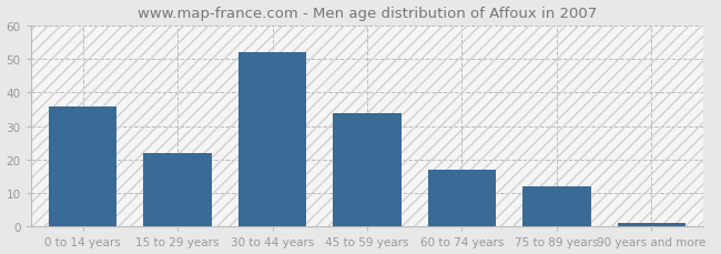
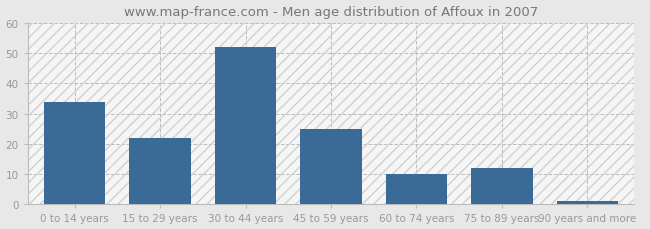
0 to 14 years: 36 -> 34
45 to 59 years: 34 -> 25
60 to 74 years: 17 -> 10
